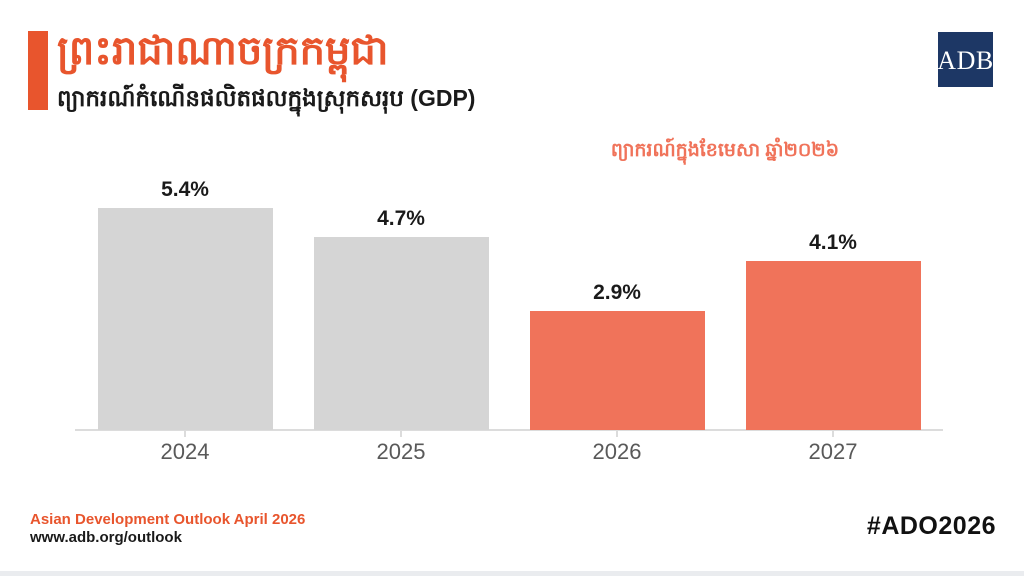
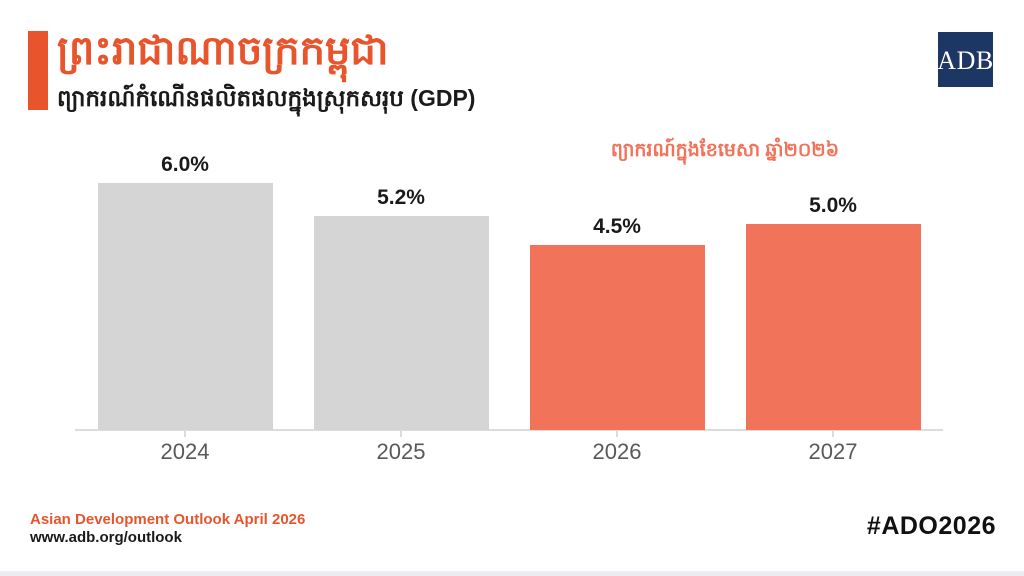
2024: 5.4% -> 6.0%
2025: 4.7% -> 5.2%
2026: 2.9% -> 4.5%
2027: 4.1% -> 5.0%
